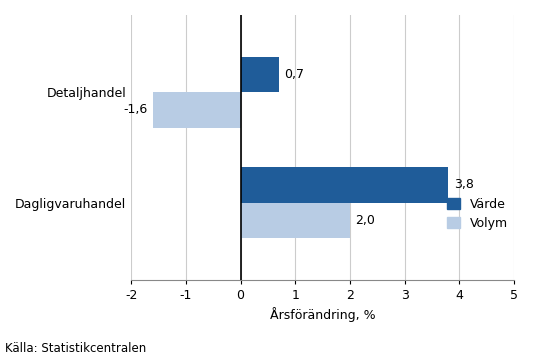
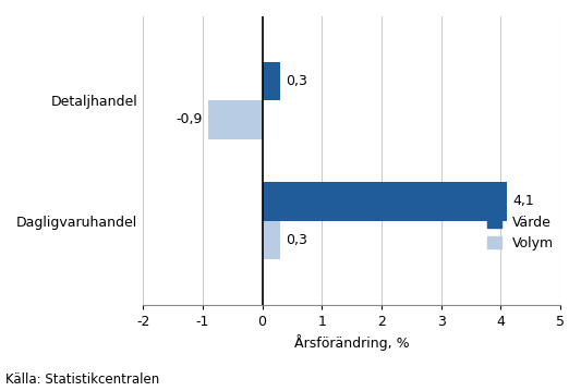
Värde/Detaljhandel: 0,7 -> 0,3
Volym/Detaljhandel: -1,6 -> -0,9
Värde/Dagligvaruhandel: 3,8 -> 4,1
Volym/Dagligvaruhandel: 2,0 -> 0,3
